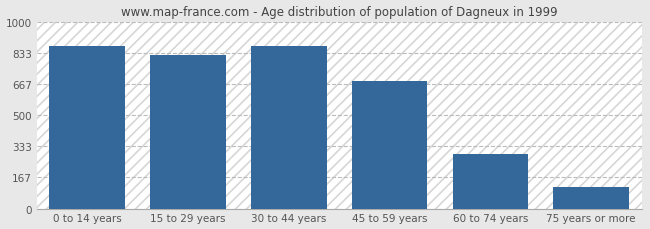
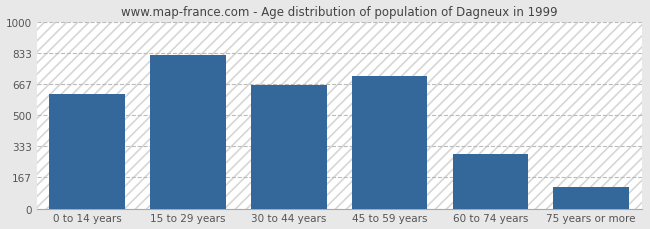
0 to 14 years: 870 -> 610
30 to 44 years: 870 -> 660
45 to 59 years: 680 -> 710
